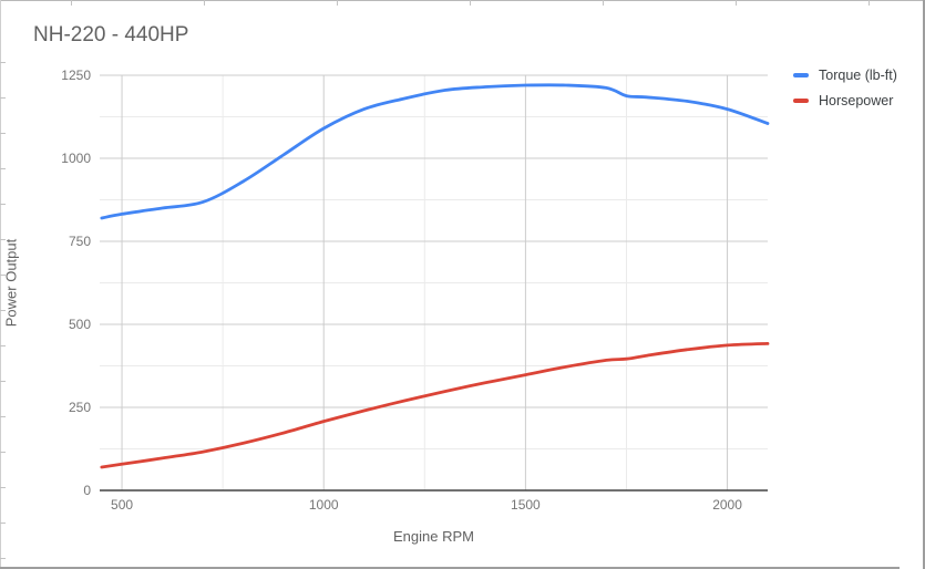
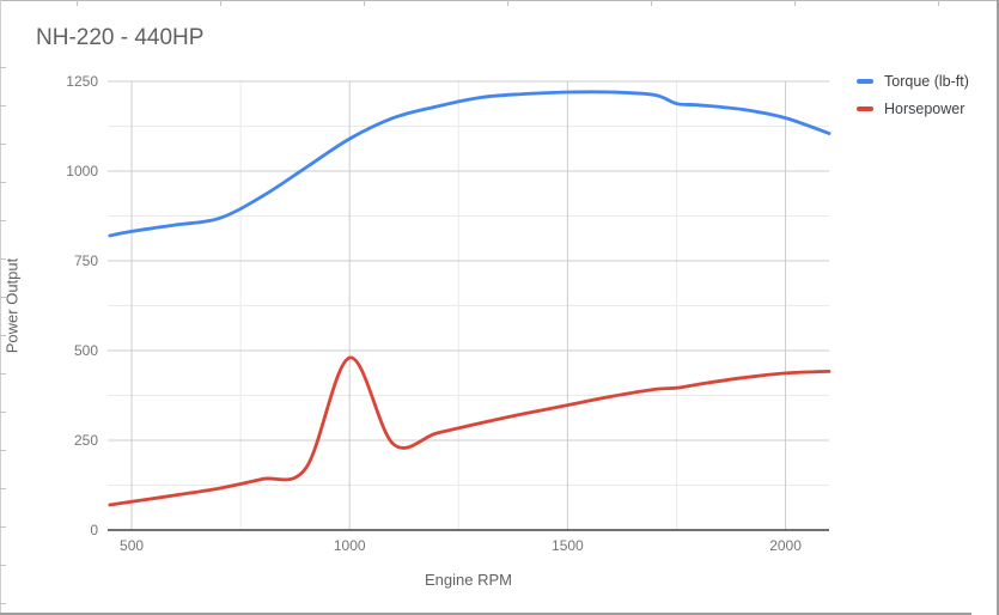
Horsepower/1000: 210 -> 480
